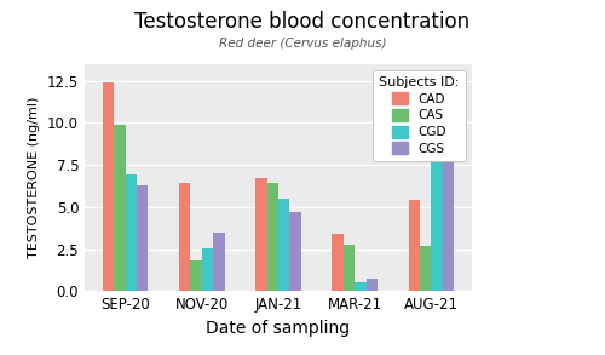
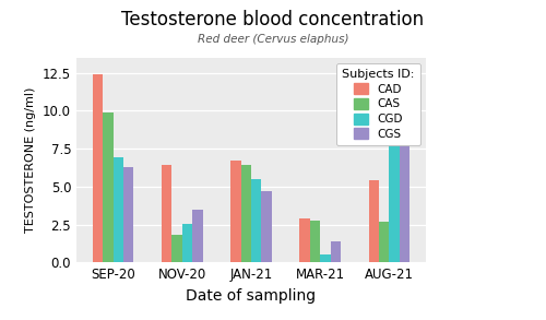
CAD/MAR-21: 3.4 -> 2.9
CGS/MAR-21: 0.8 -> 1.4
